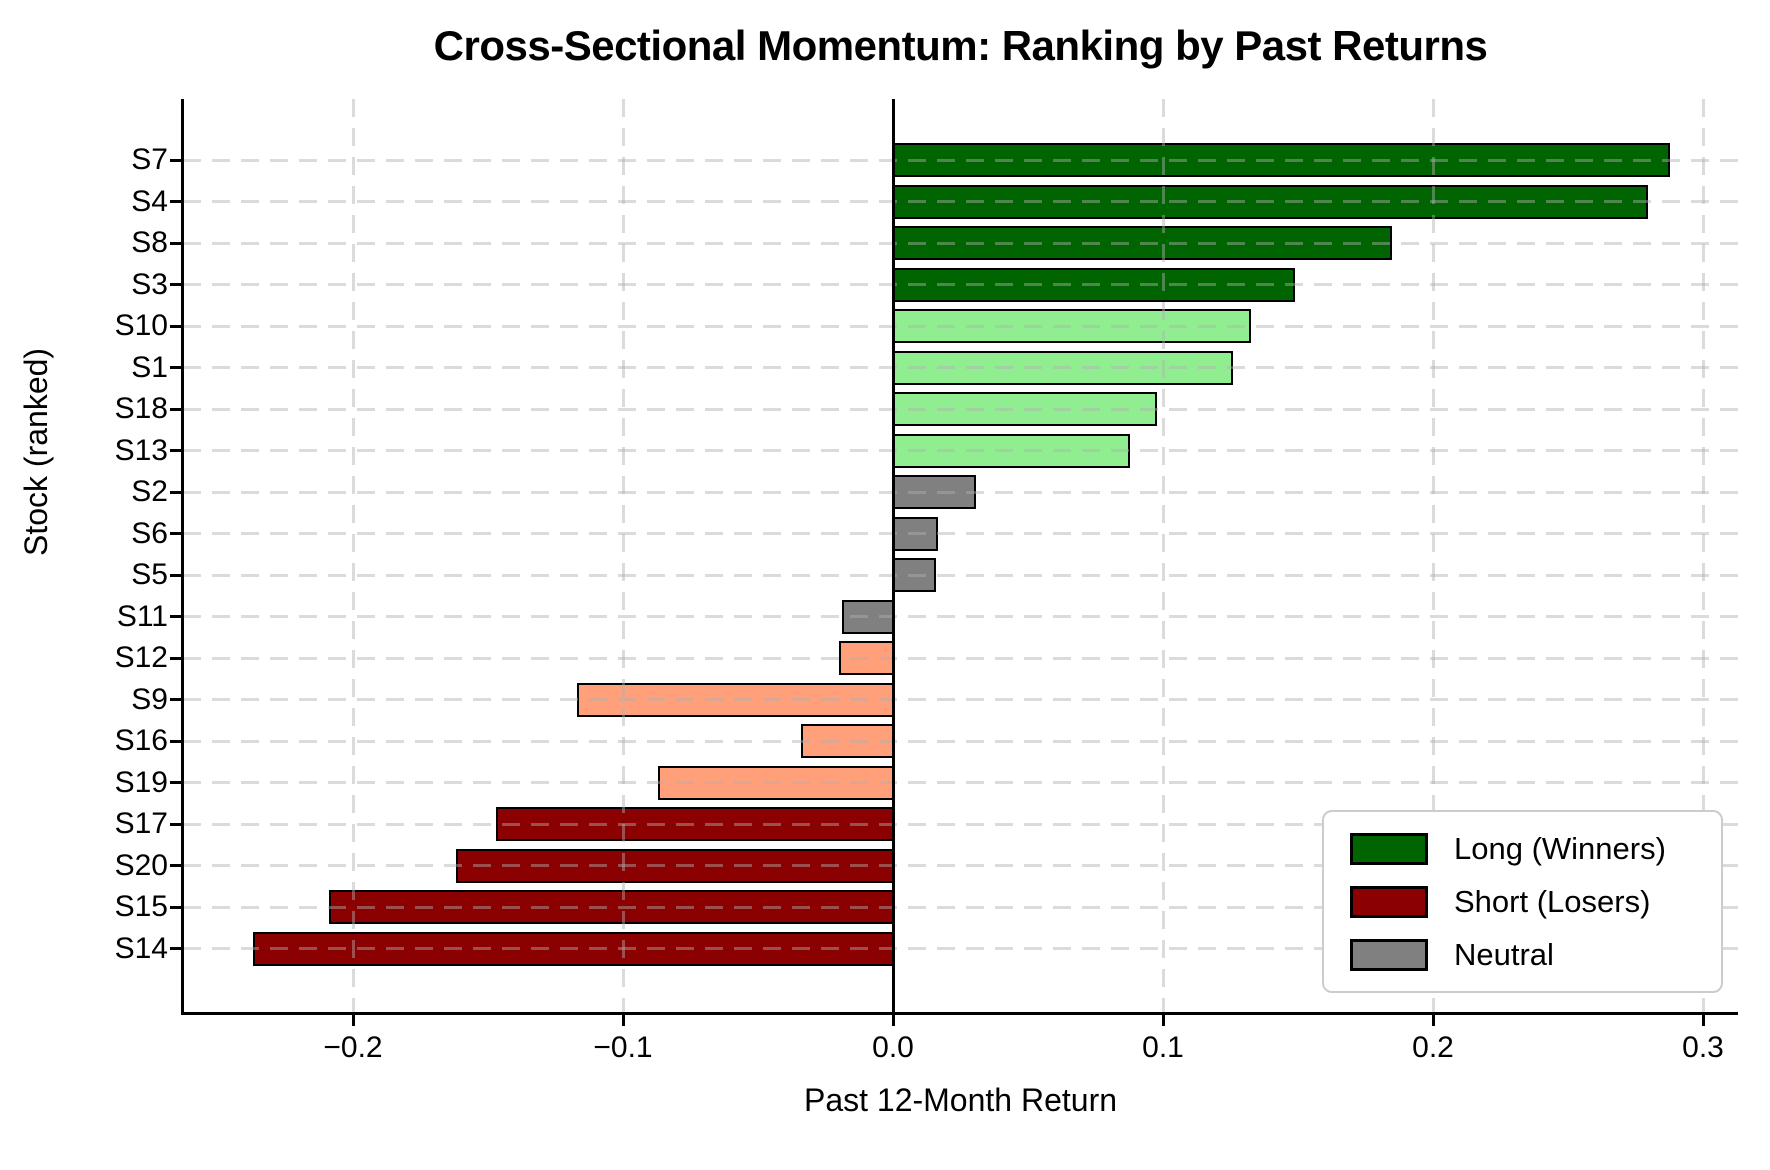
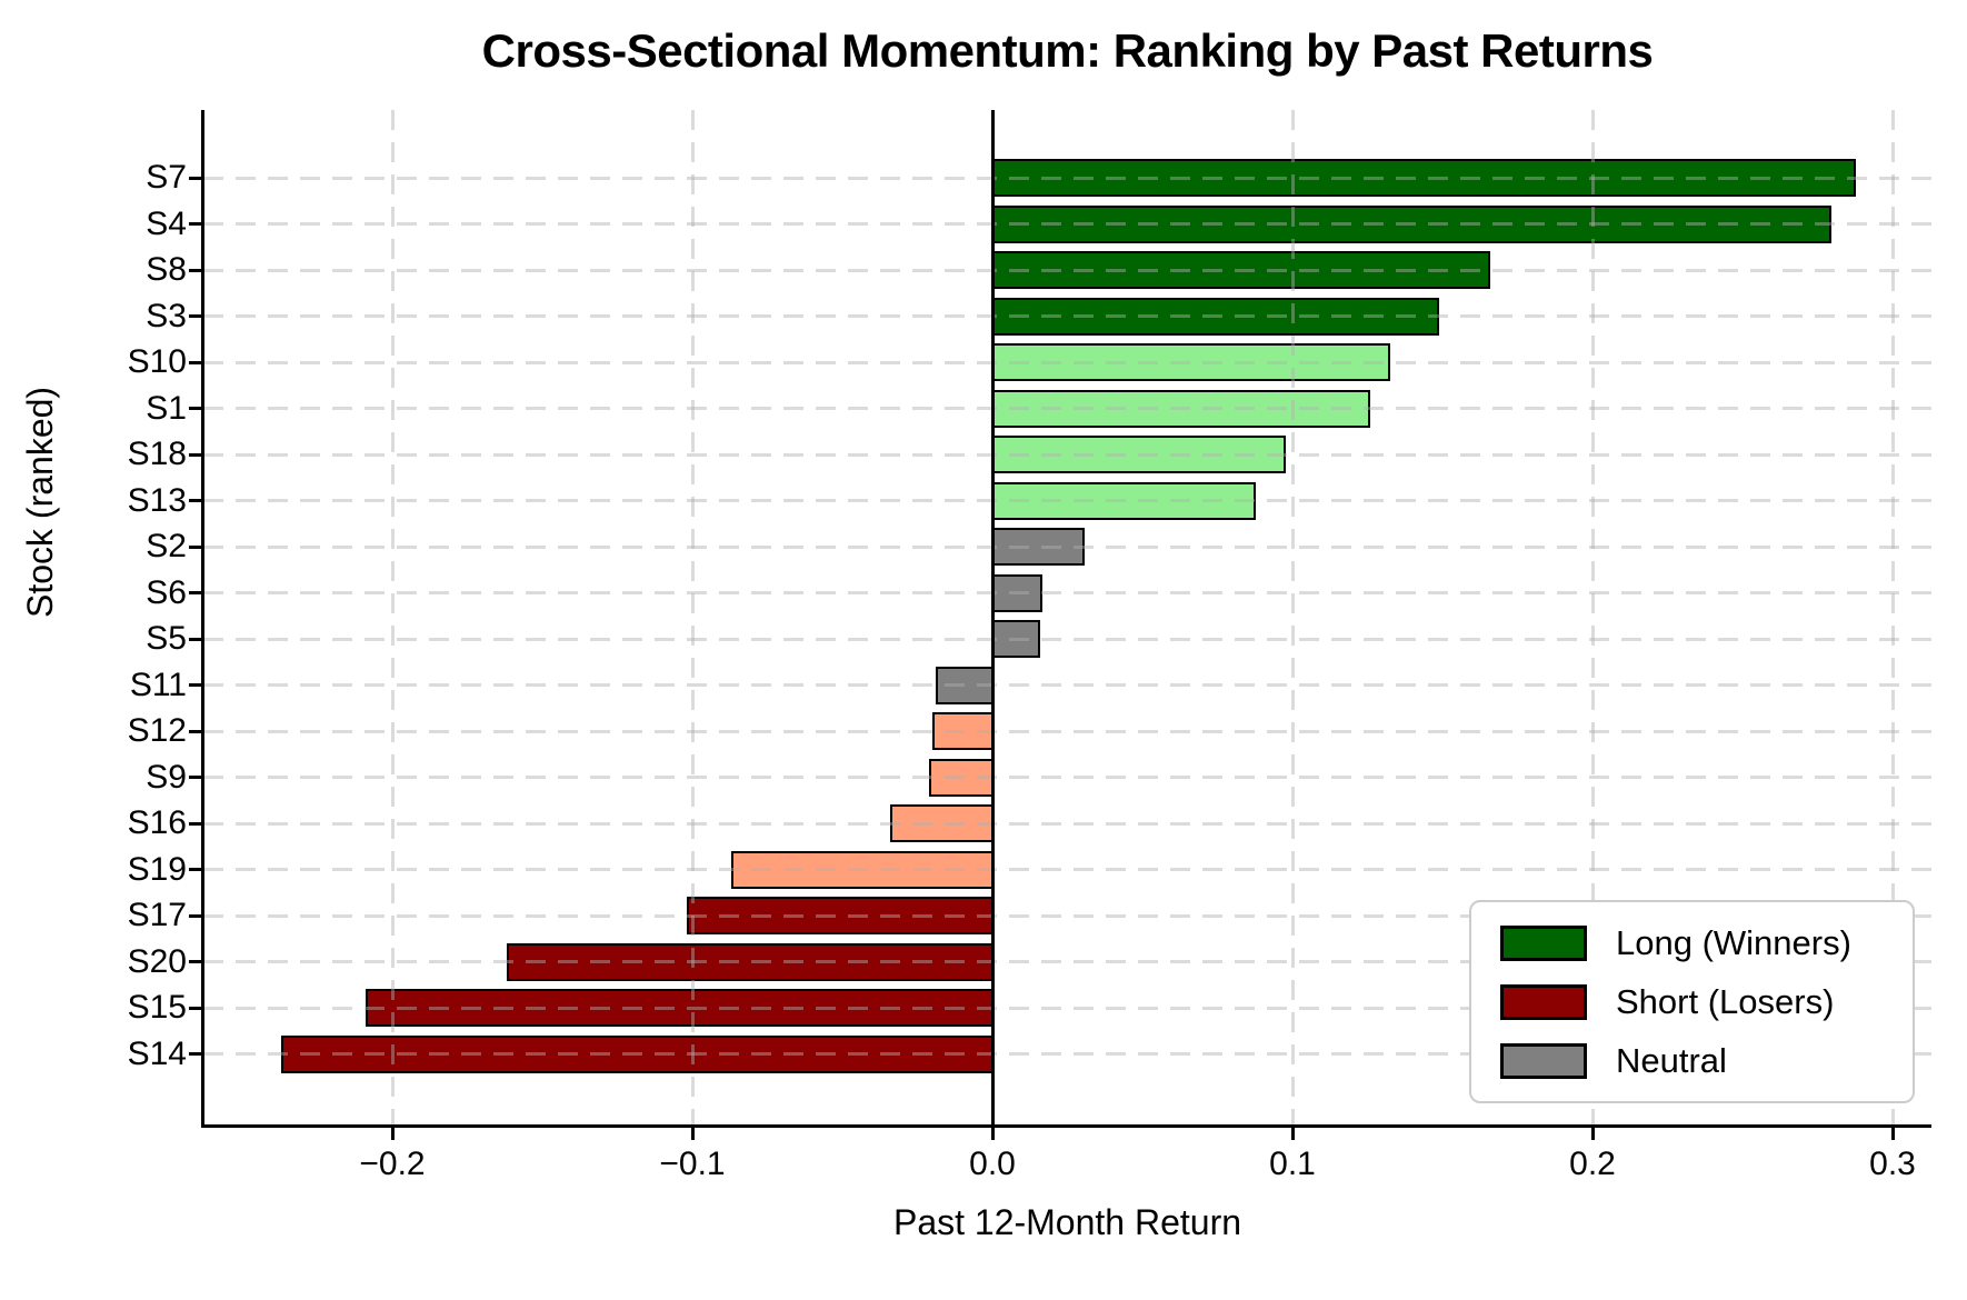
S8: 0.184 -> 0.165
S9: -0.117 -> -0.021
S17: -0.147 -> -0.102
